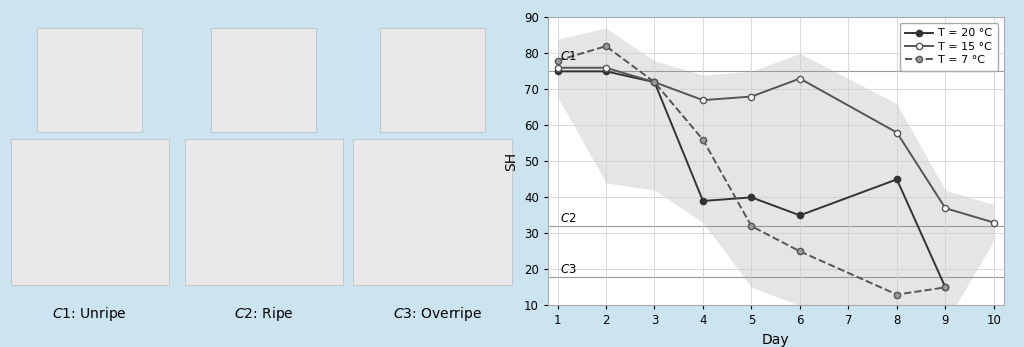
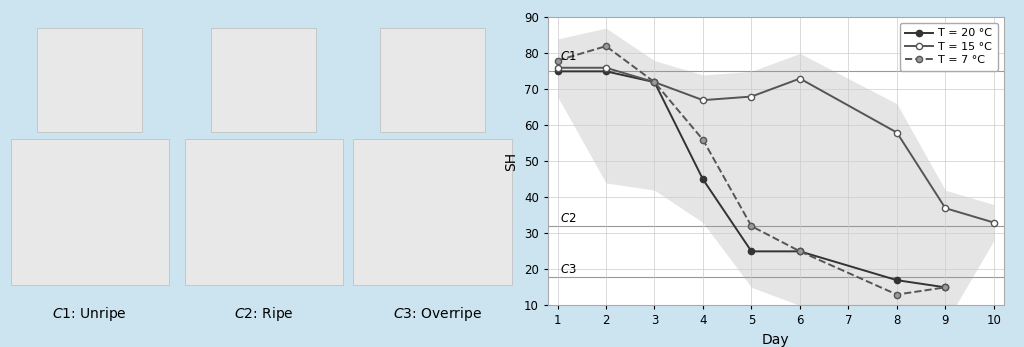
T = 20 °C/4: 39 -> 45
T = 20 °C/5: 40 -> 25
T = 20 °C/6: 35 -> 25
T = 20 °C/8: 45 -> 17
